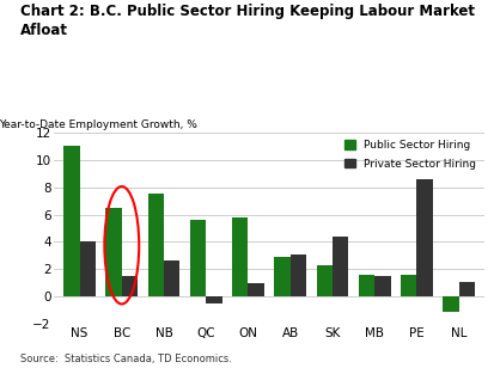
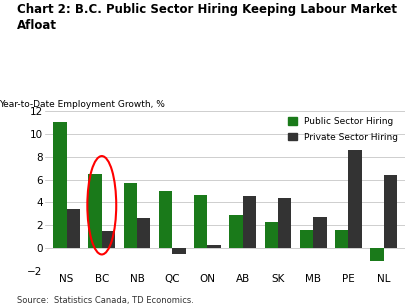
Private Sector Hiring/NS: 4.0 -> 3.4
Public Sector Hiring/NB: 7.5 -> 5.7
Public Sector Hiring/QC: 5.6 -> 5.0
Public Sector Hiring/ON: 5.8 -> 4.7
Private Sector Hiring/ON: 1.0 -> 0.3
Private Sector Hiring/AB: 3.1 -> 4.5
Private Sector Hiring/MB: 1.5 -> 2.8
Private Sector Hiring/NL: 1.1 -> 6.4
